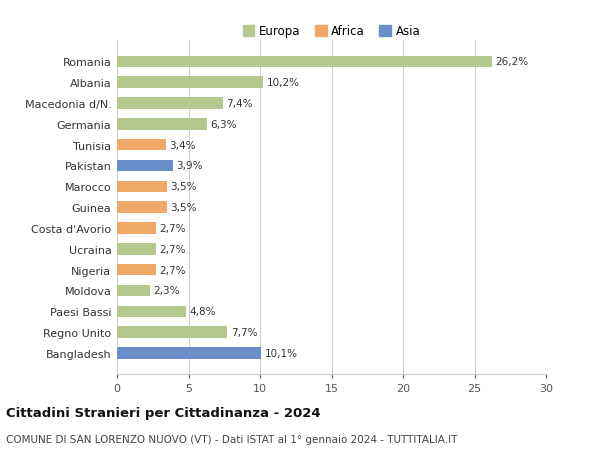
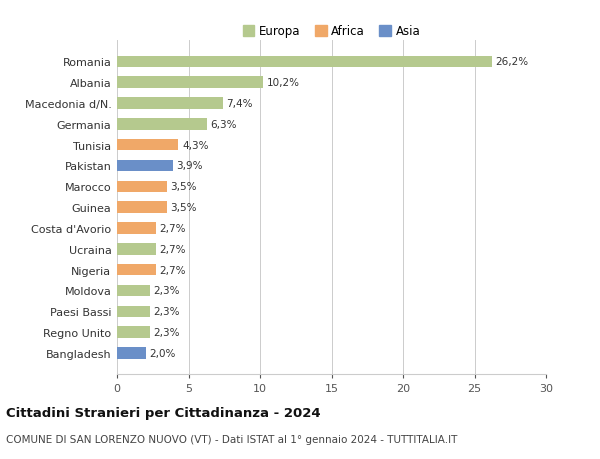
Tunisia: 3,4% -> 4,3%
Paesi Bassi: 4,8% -> 2,3%
Regno Unito: 7,7% -> 2,3%
Bangladesh: 10,1% -> 2,0%
